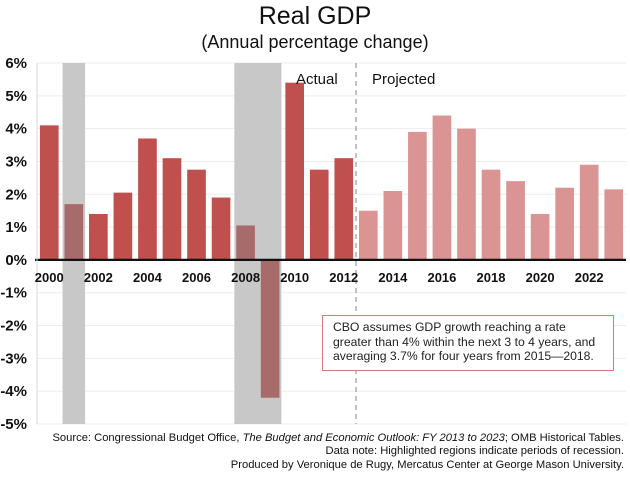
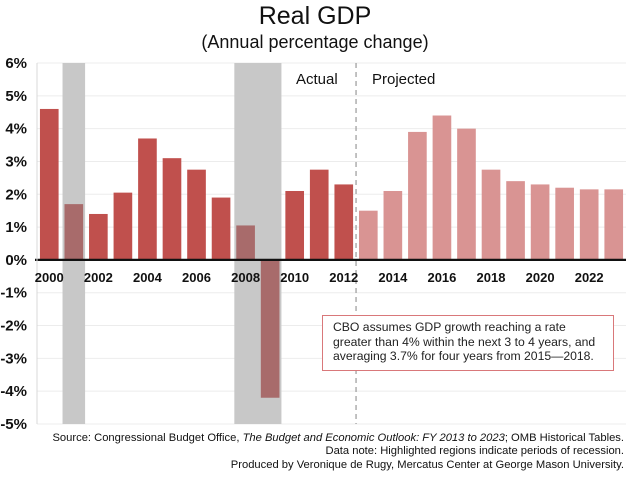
Actual/2000: 4.1% -> 4.6%
Actual/2010: 5.4% -> 2.1%
Actual/2012: 3.1% -> 2.3%
Projected/2020: 1.4% -> 2.3%
Projected/2022: 2.9% -> 2.1%
